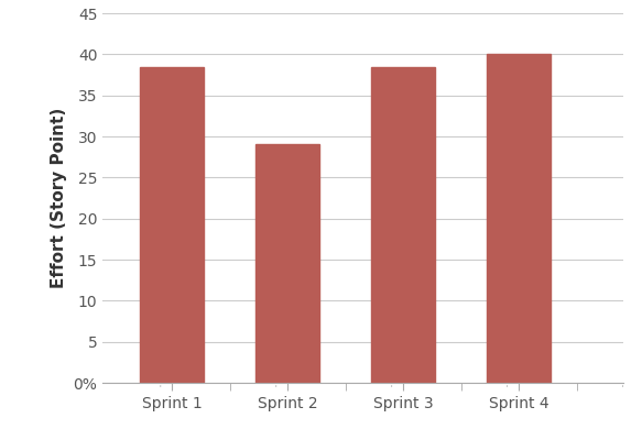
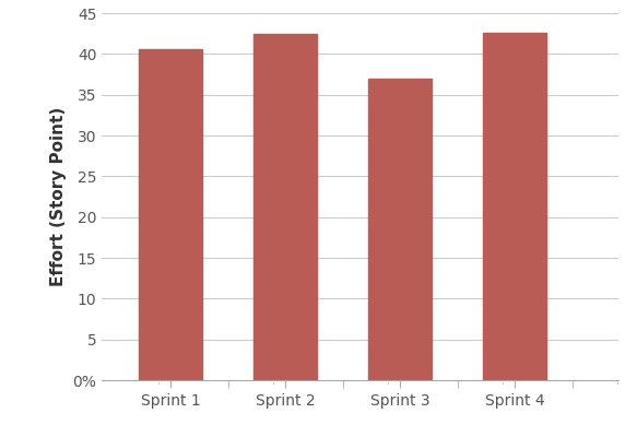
Sprint 1: 38.5 -> 40.6
Sprint 2: 29.0 -> 42.4
Sprint 3: 38.5 -> 37.0
Sprint 4: 40.0 -> 42.6
